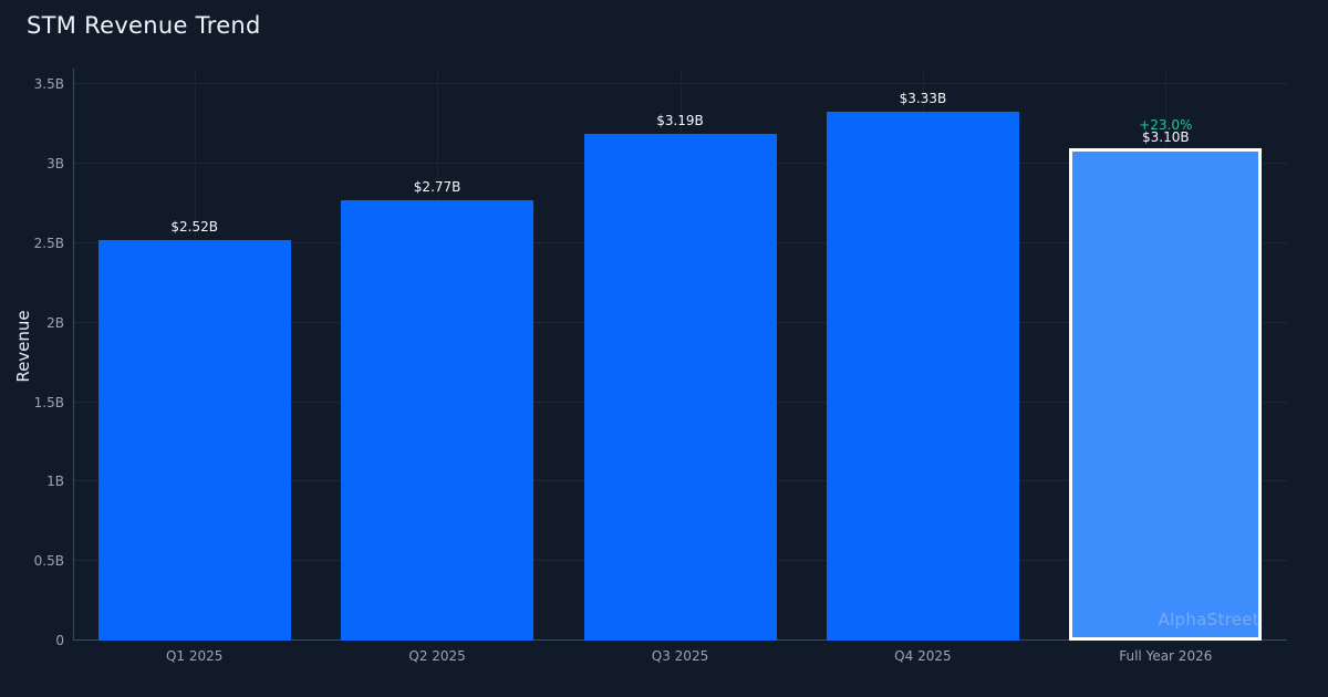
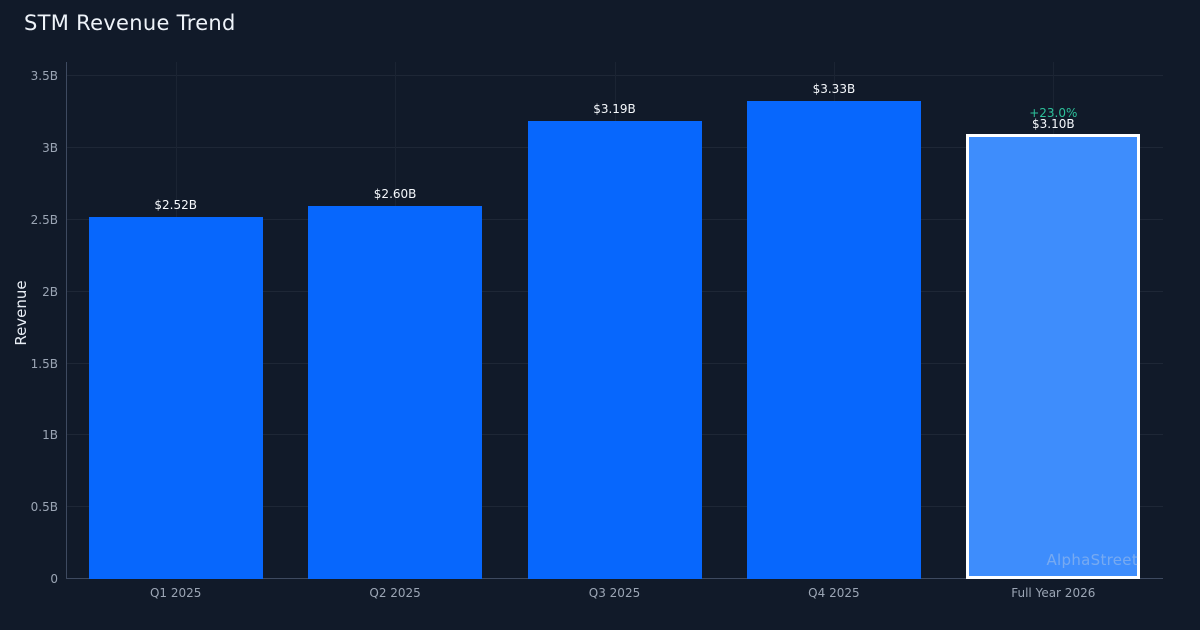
Q2 2025: $2.77B -> $2.60B
